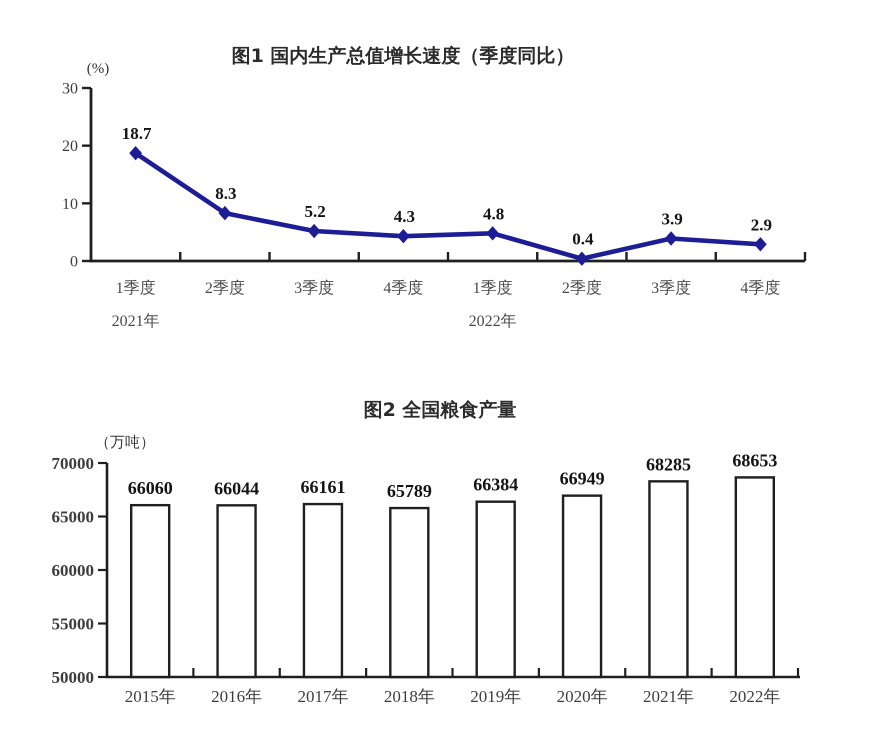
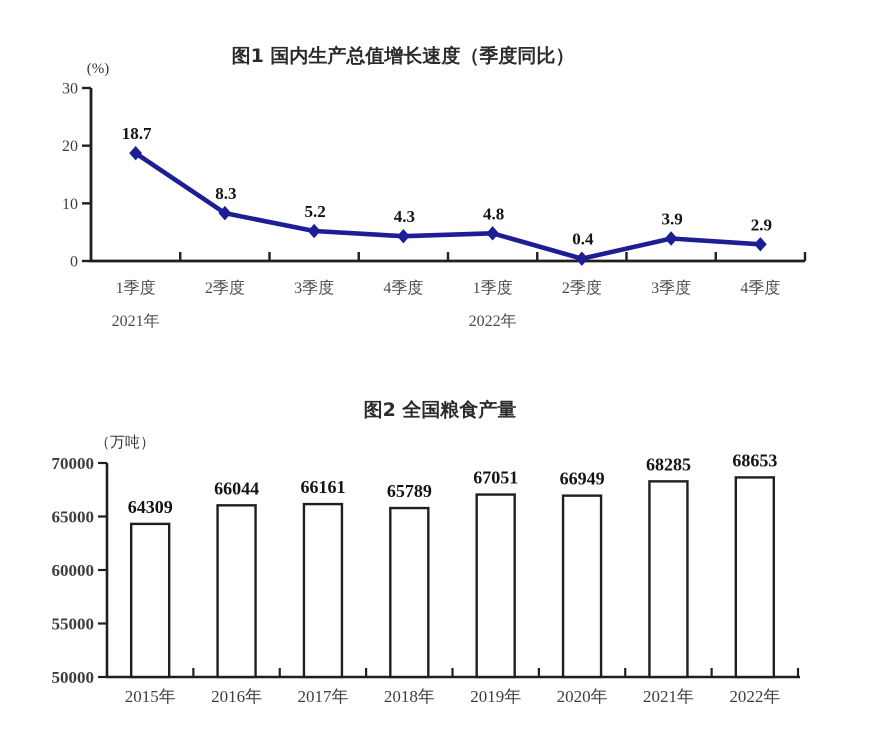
图2 全国粮食产量/2015年: 66060 -> 64309
图2 全国粮食产量/2019年: 66384 -> 67051
